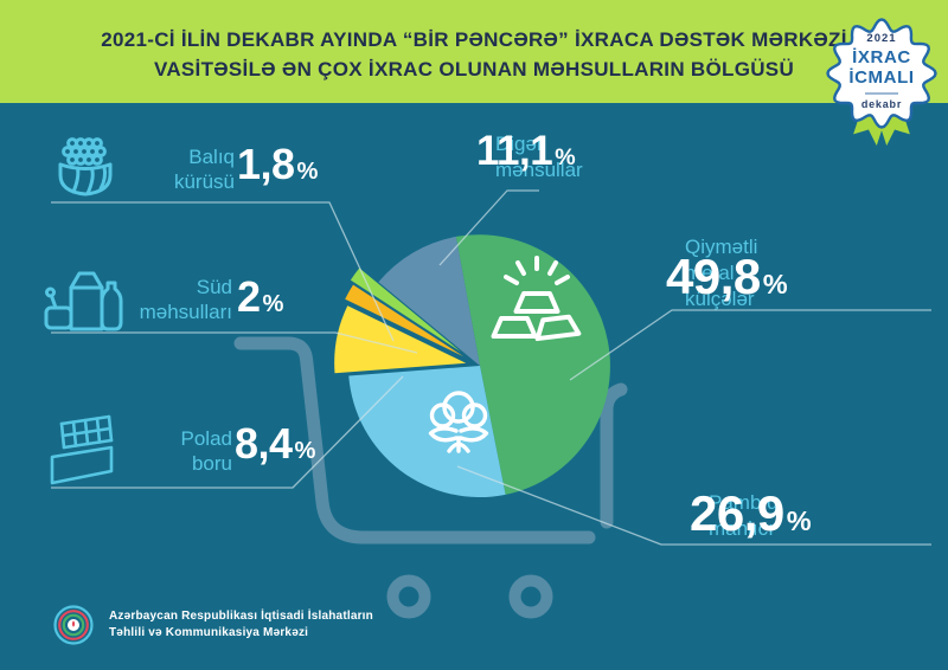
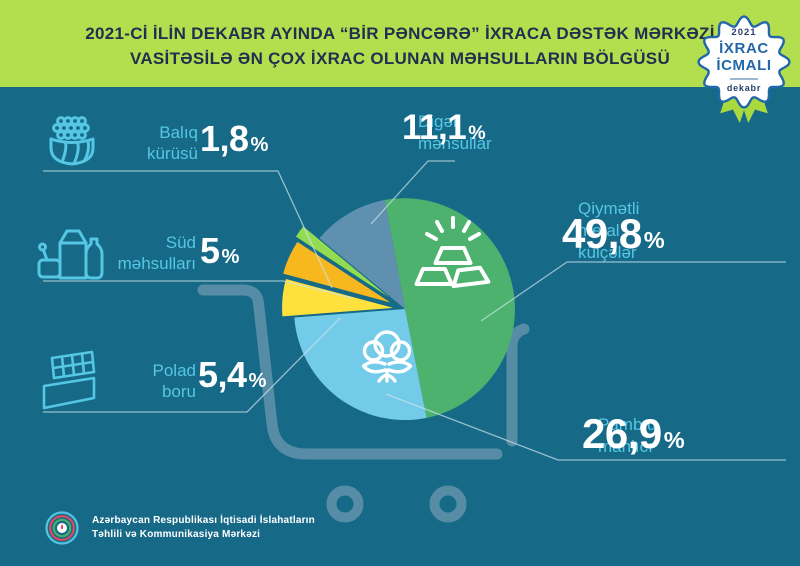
Polad boru: 8,4 -> 5,4
Süd məhsulları: 2 -> 5
